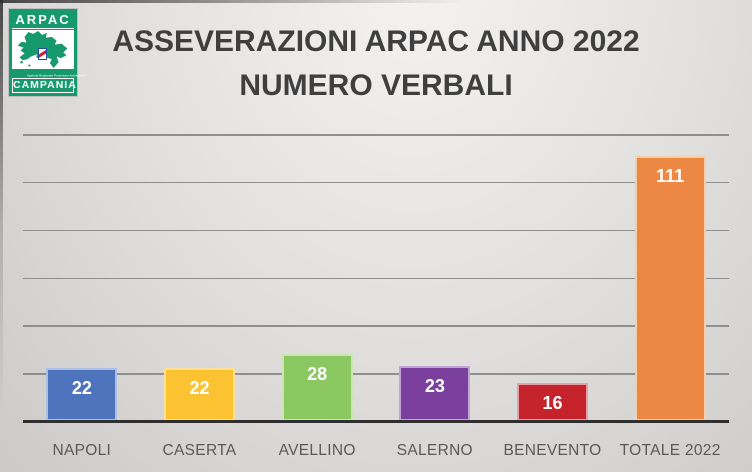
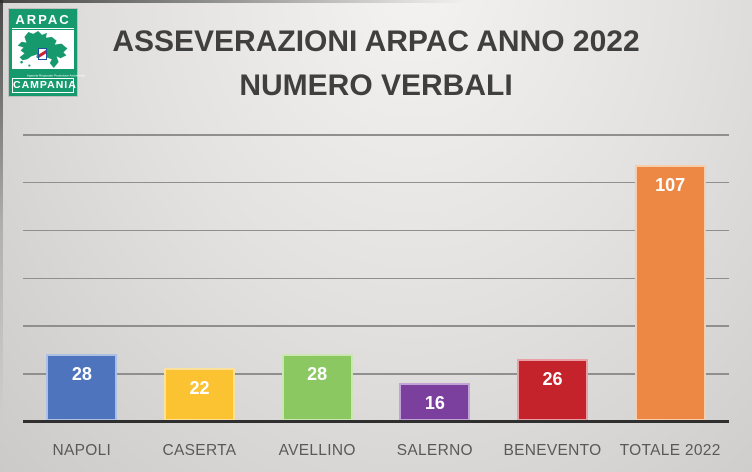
NAPOLI: 22 -> 28
SALERNO: 23 -> 16
BENEVENTO: 16 -> 26
TOTALE 2022: 111 -> 107
